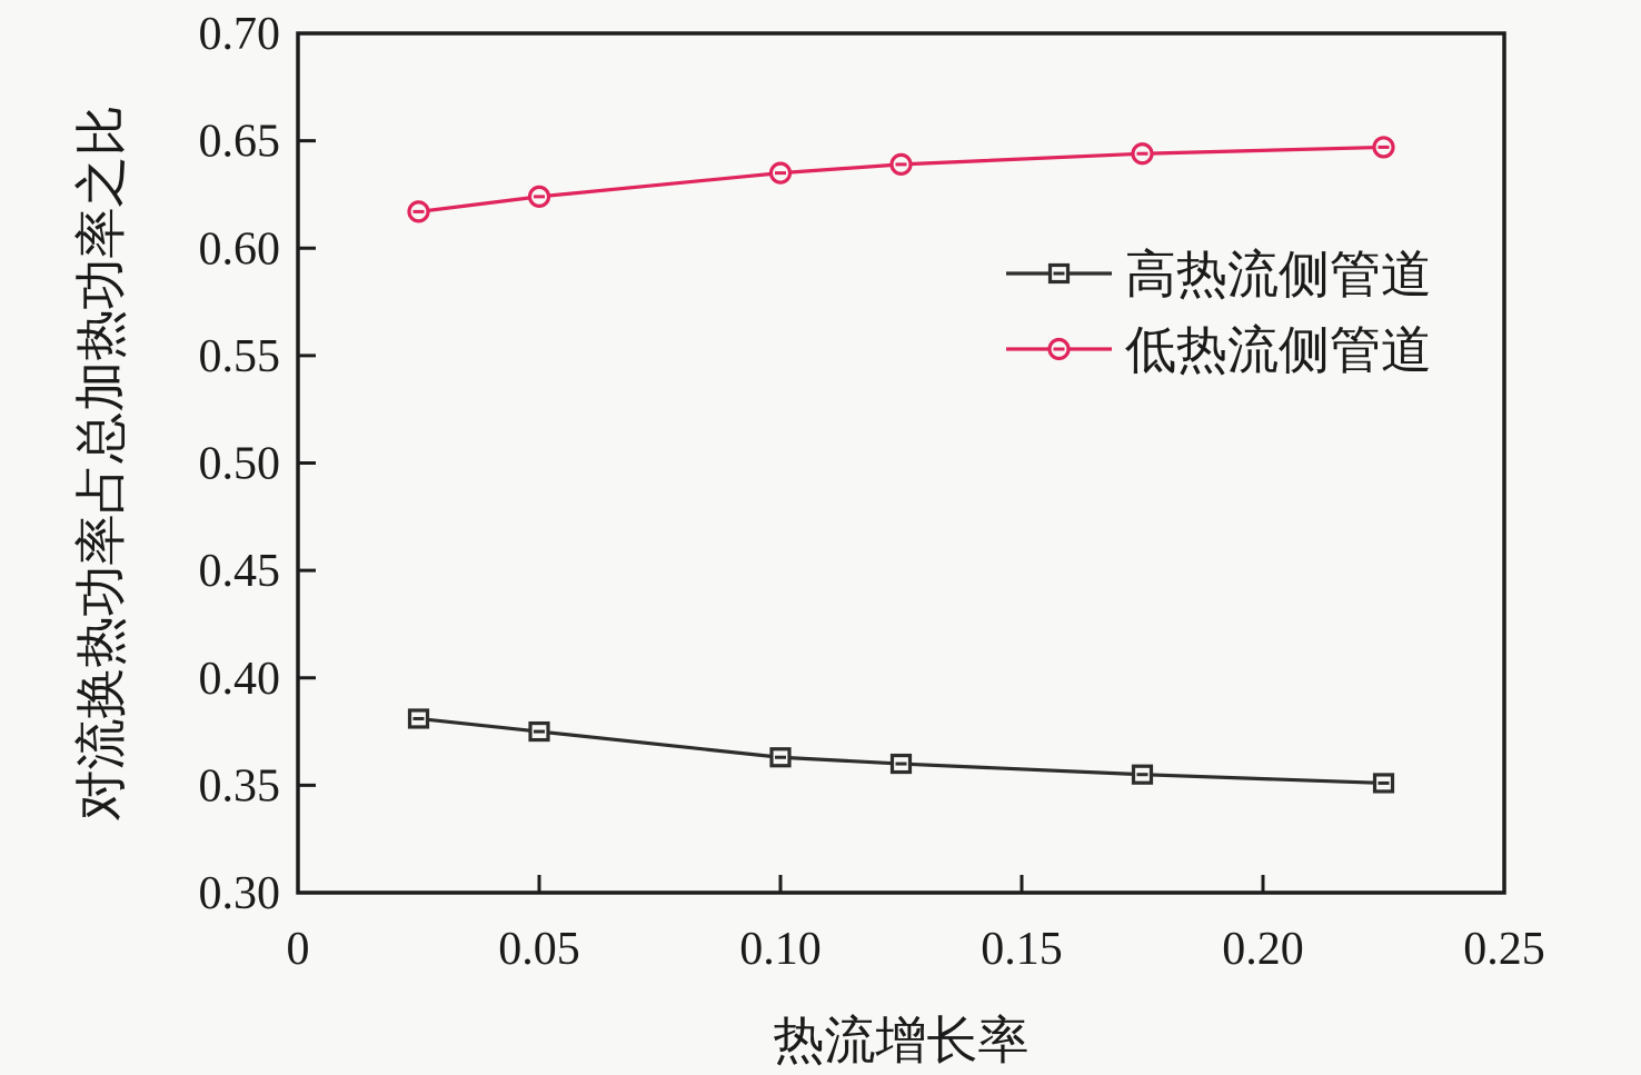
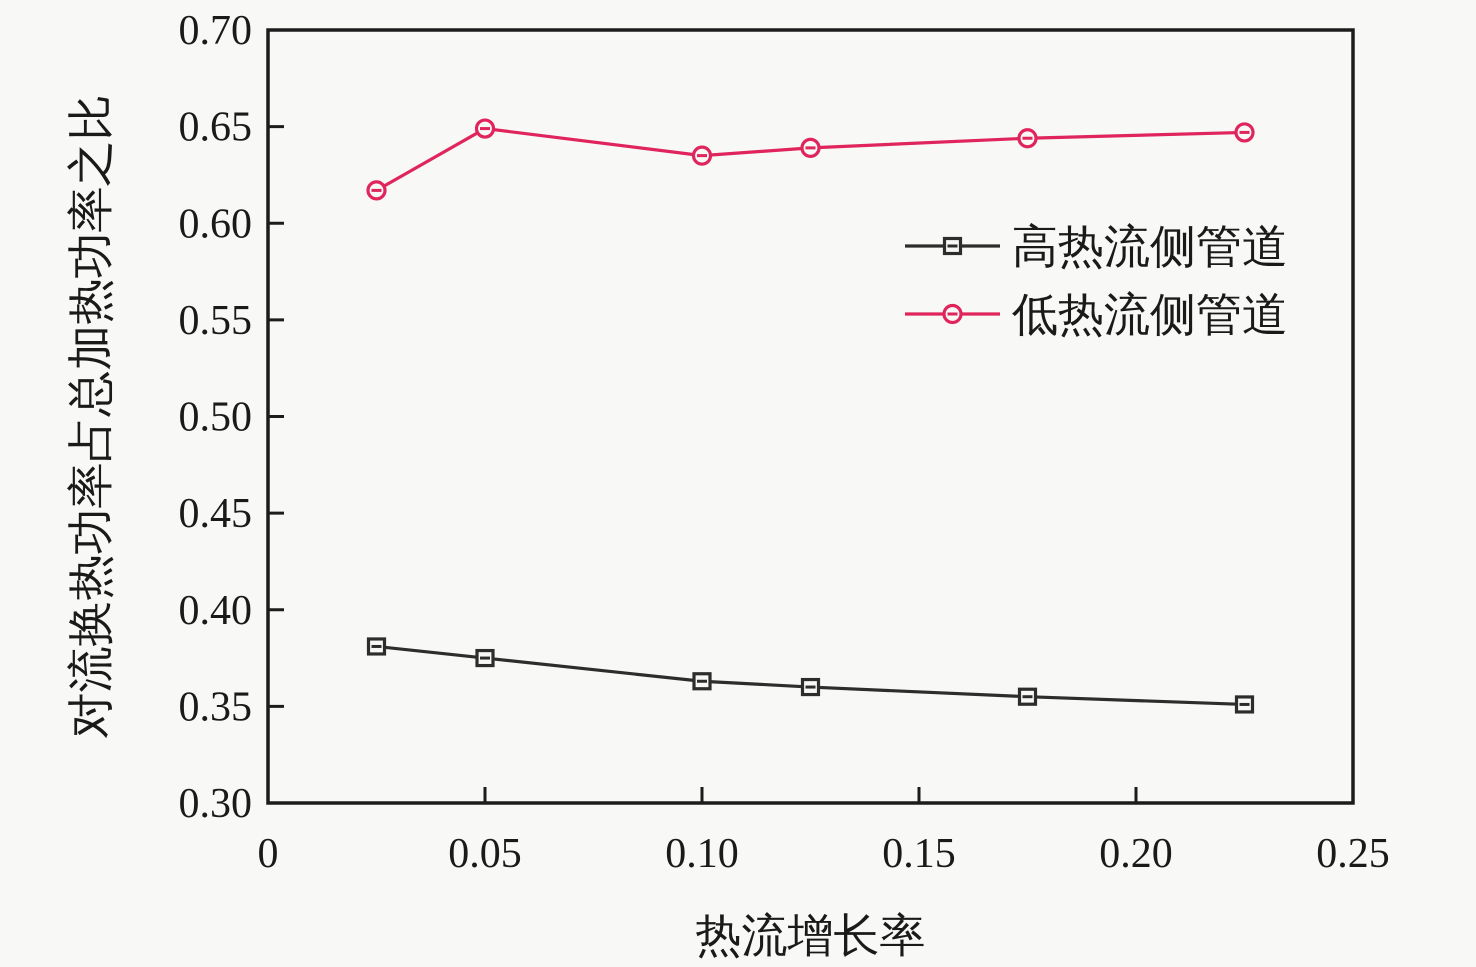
低热流侧管道/0.05: 0.624 -> 0.649
